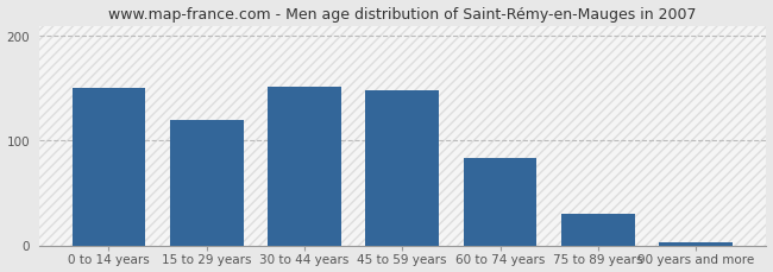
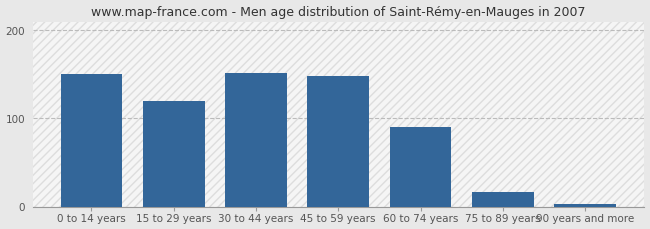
60 to 74 years: 83 -> 90
75 to 89 years: 30 -> 16
